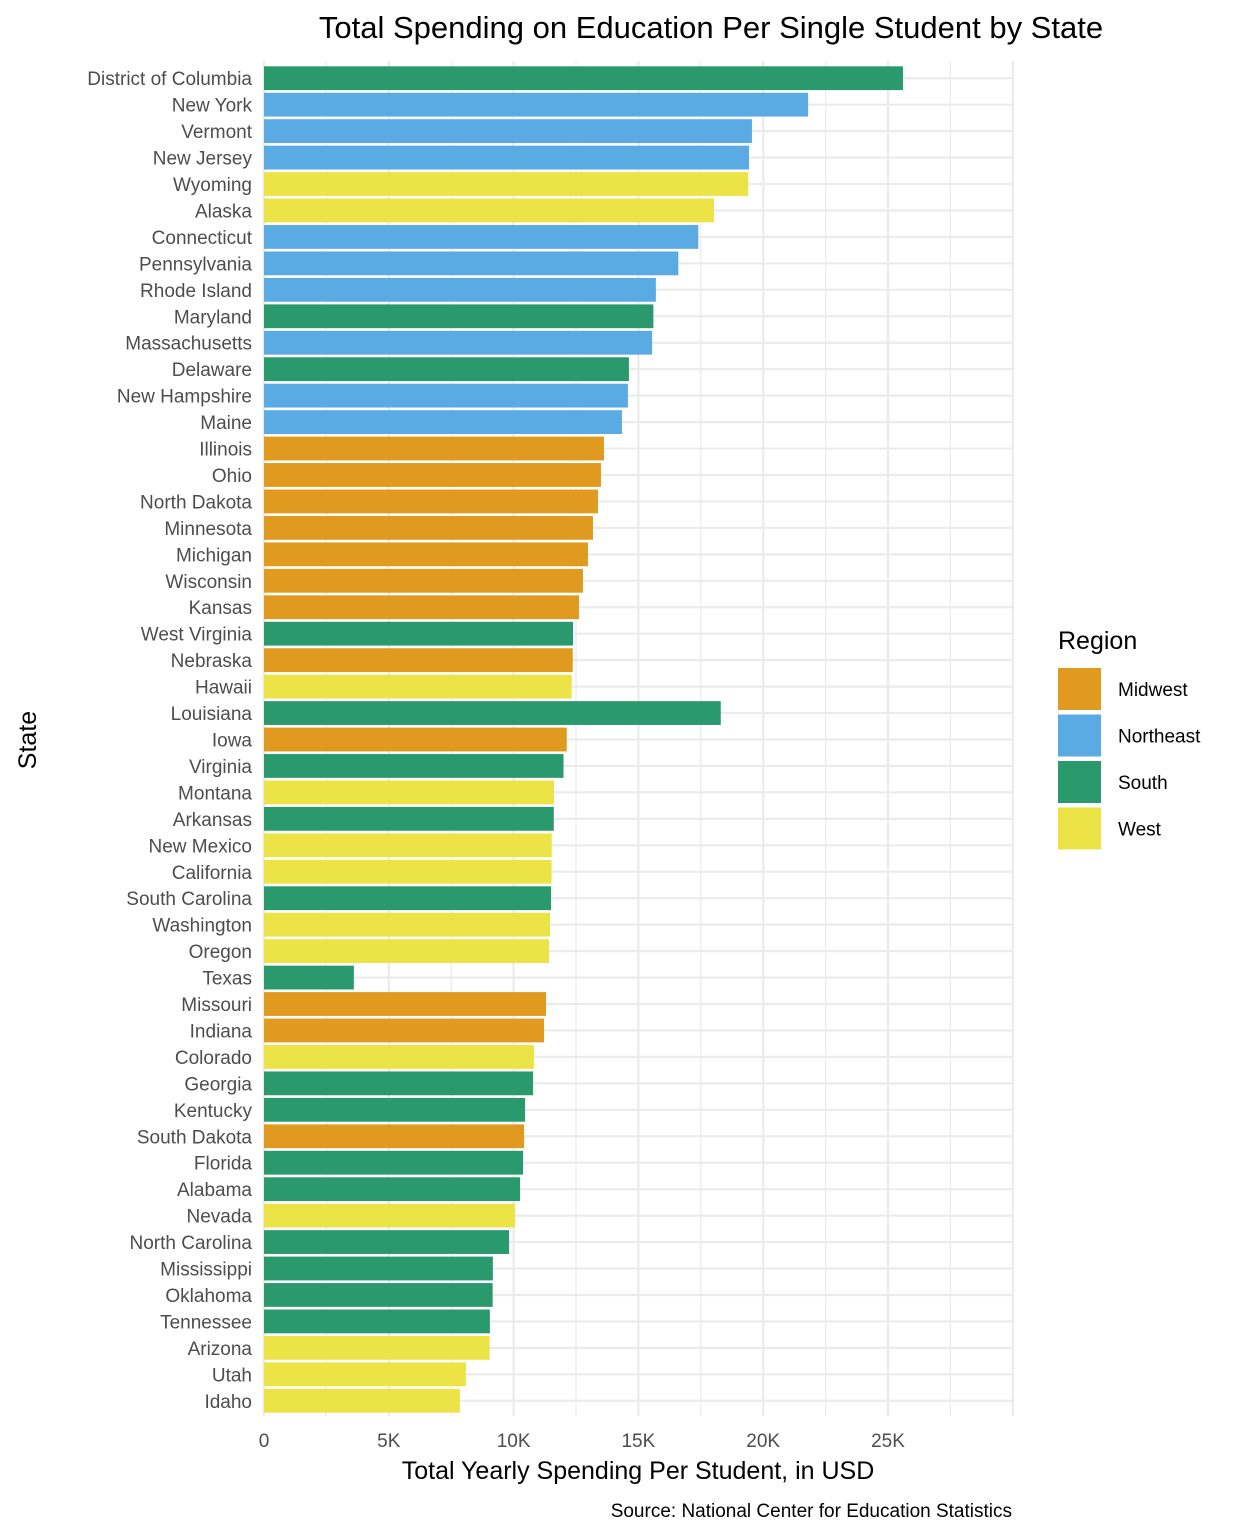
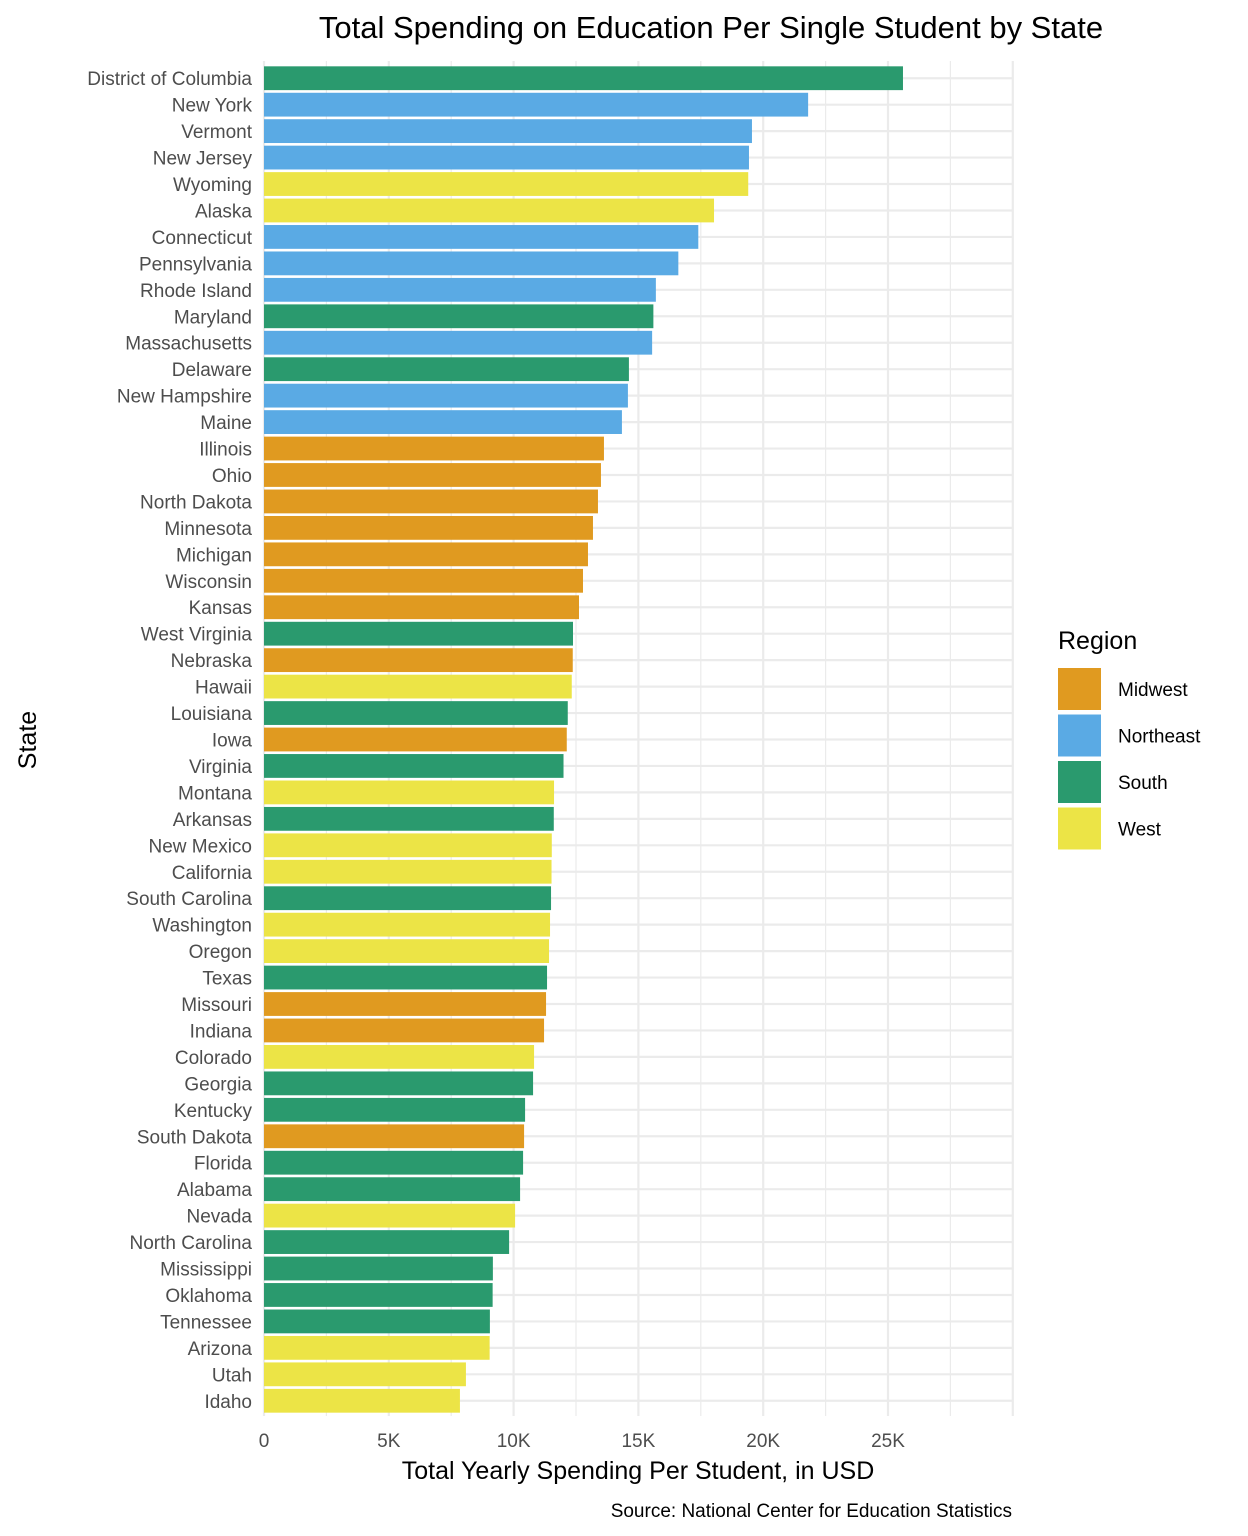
Louisiana: 18.3K -> 12.2K
Texas: 3.6K -> 11.3K
